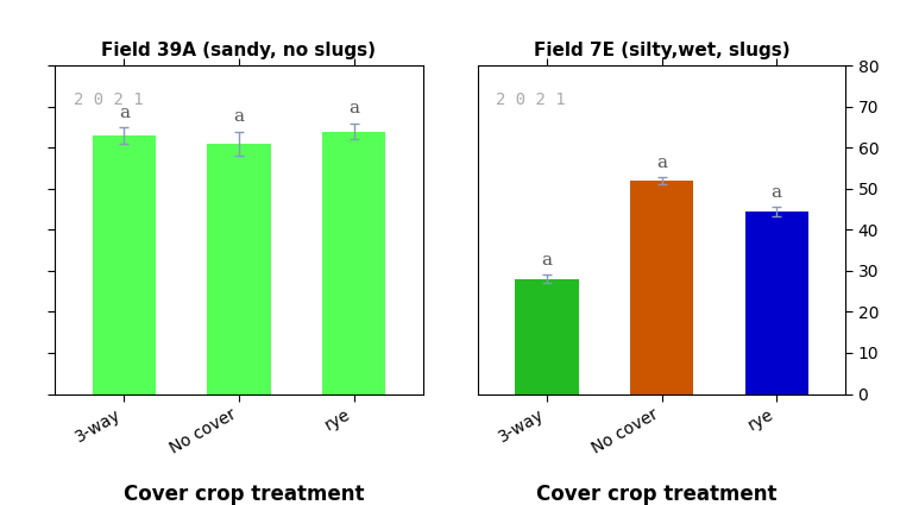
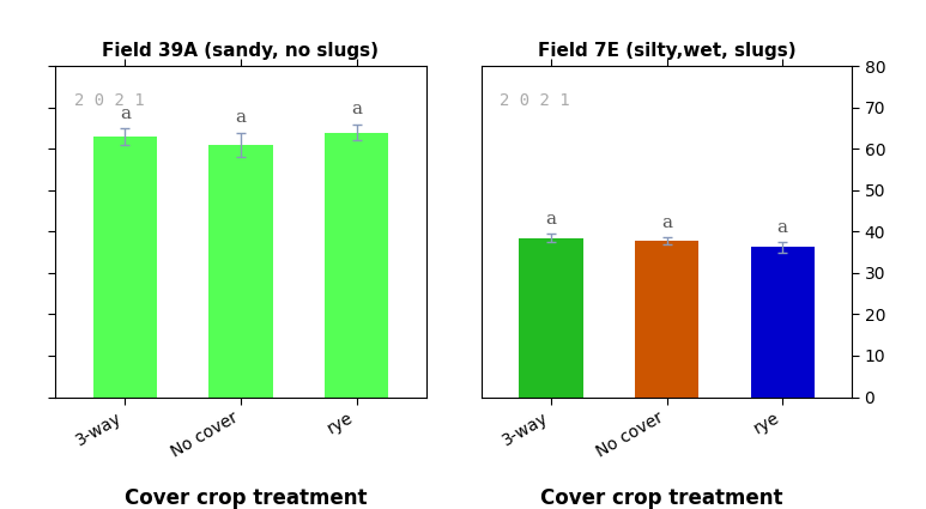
Field 7E (silty,wet, slugs)/3-way: 28.0 -> 38.5
Field 7E (silty,wet, slugs)/No cover: 52.0 -> 37.8
Field 7E (silty,wet, slugs)/rye: 44.5 -> 36.2
